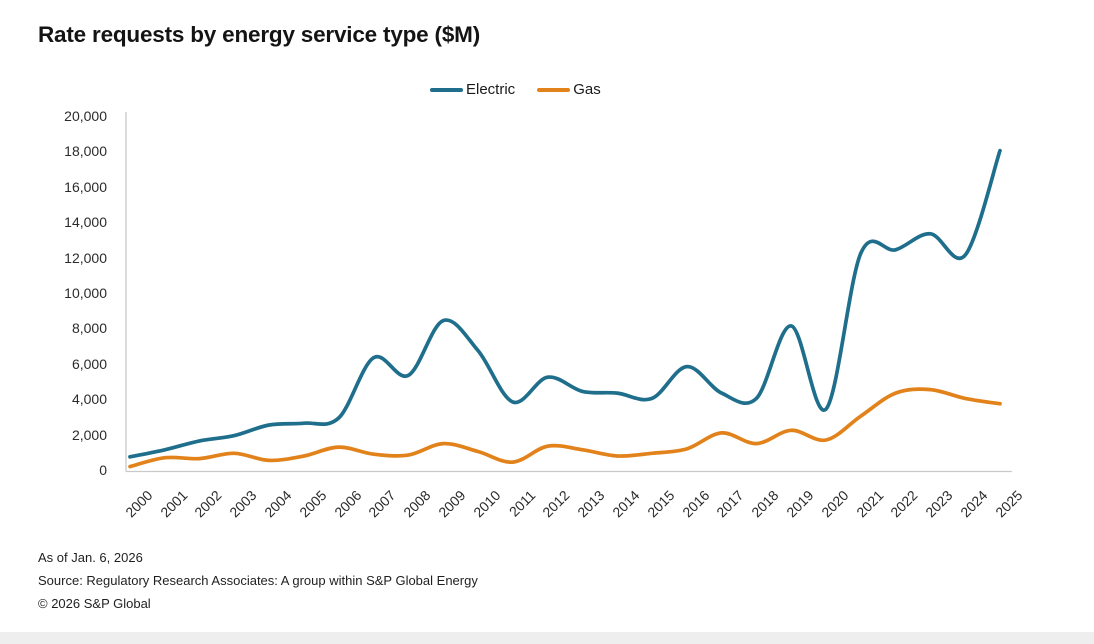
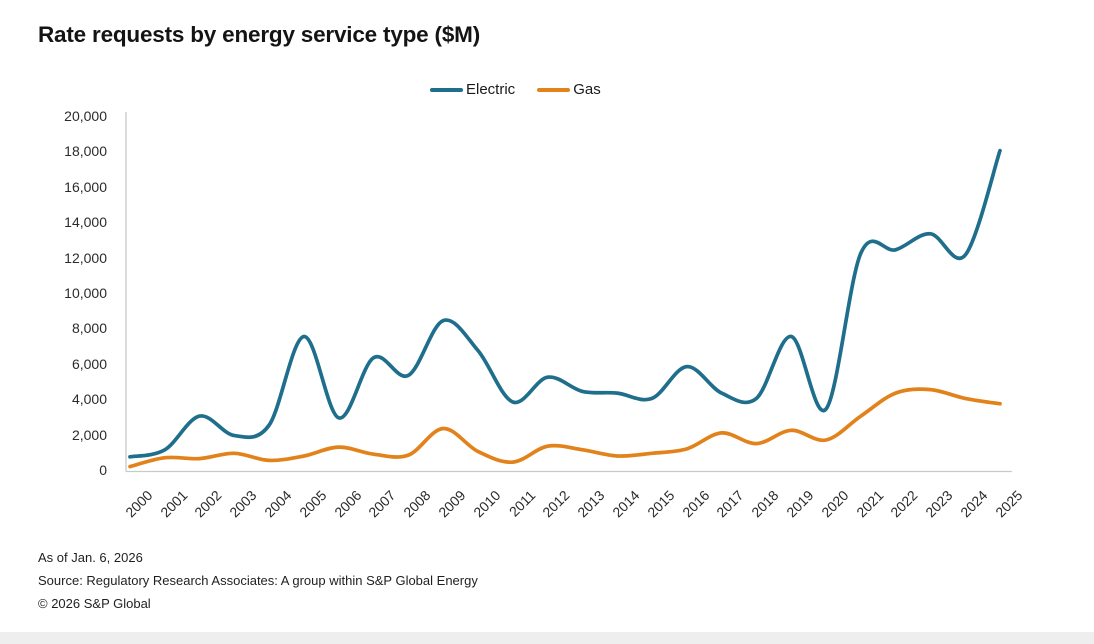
Electric/2002: 1700 -> 3100
Electric/2005: 2700 -> 7600
Gas/2009: 1600 -> 2400
Electric/2019: 8200 -> 7600
